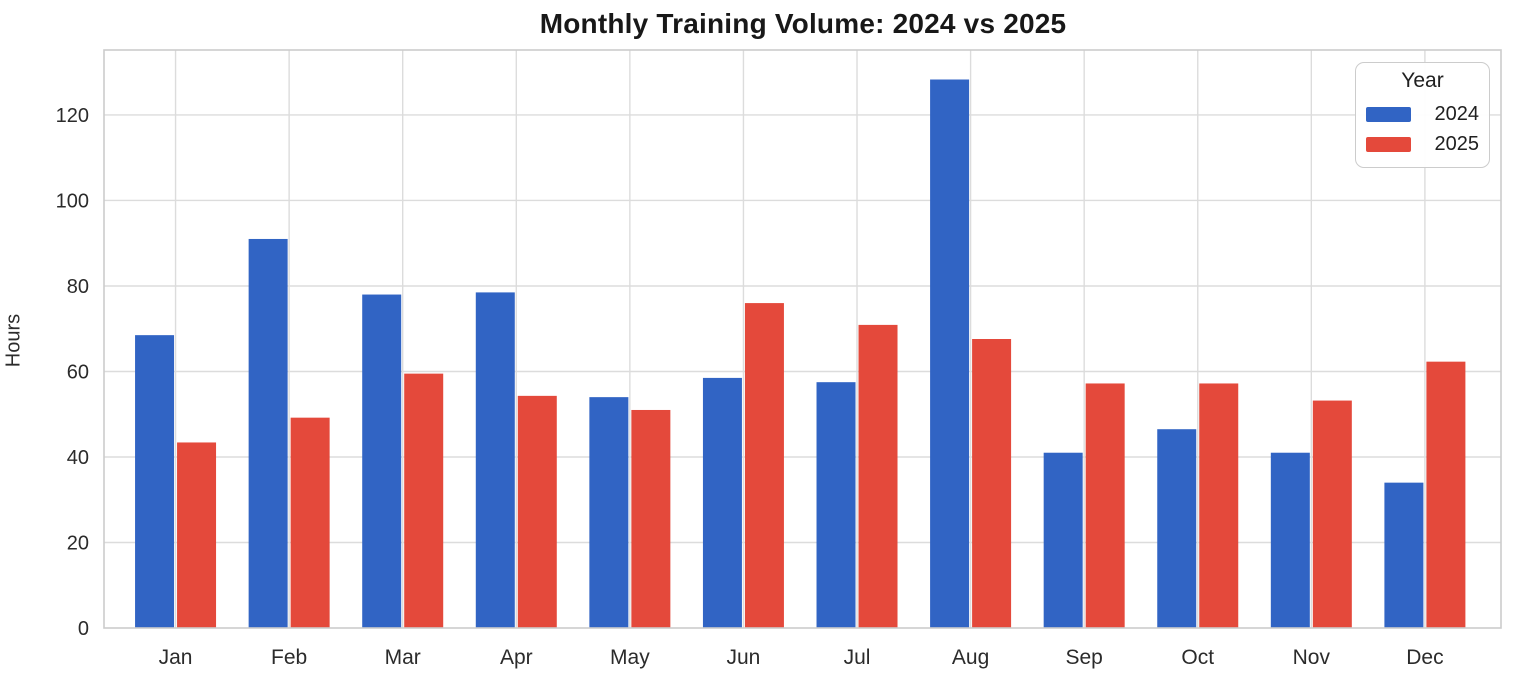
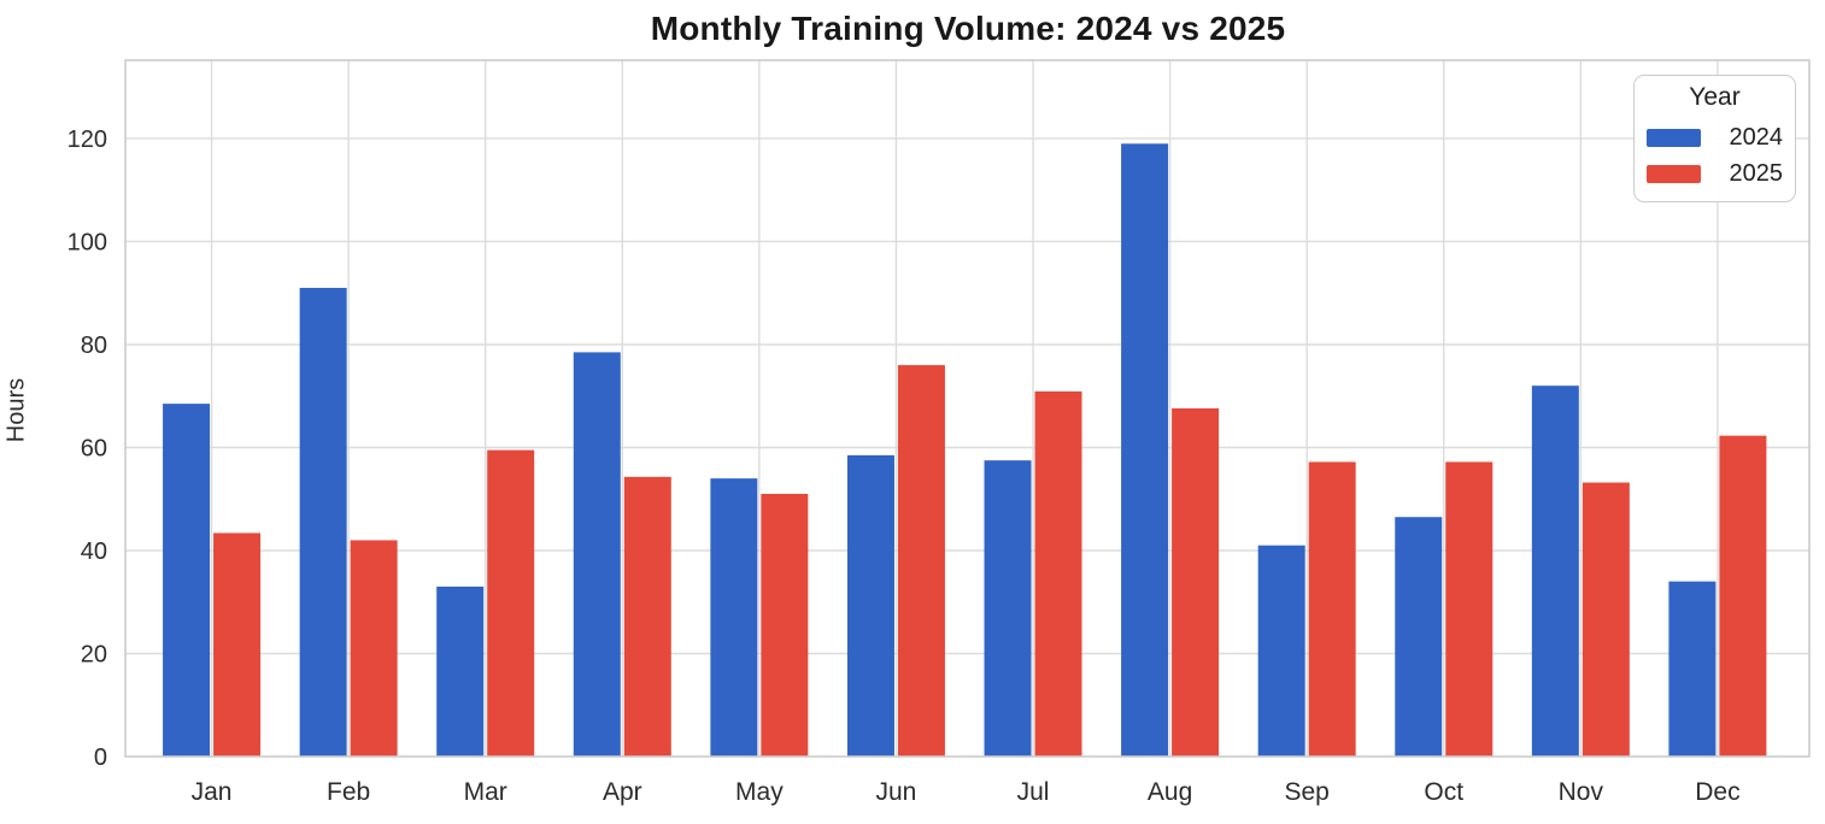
2025/Feb: 49 -> 42
2024/Mar: 78 -> 33
2024/Aug: 128 -> 119
2024/Nov: 41 -> 72
